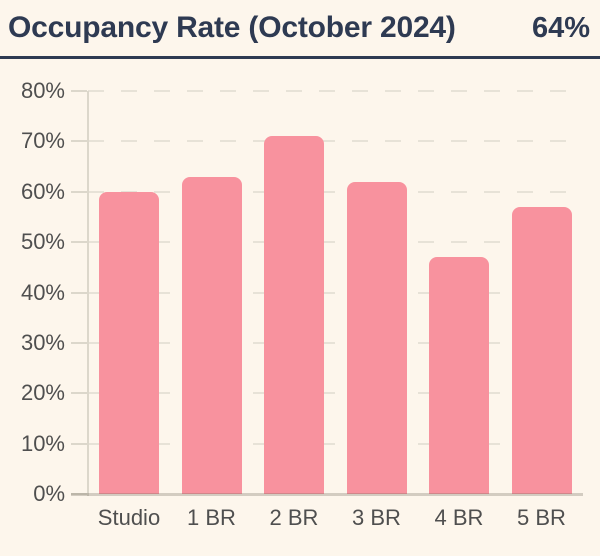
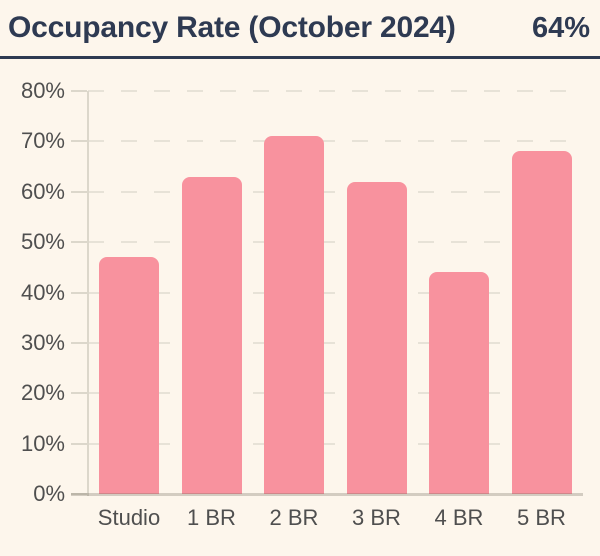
Studio: 60% -> 47%
4 BR: 47% -> 44%
5 BR: 57% -> 68%
